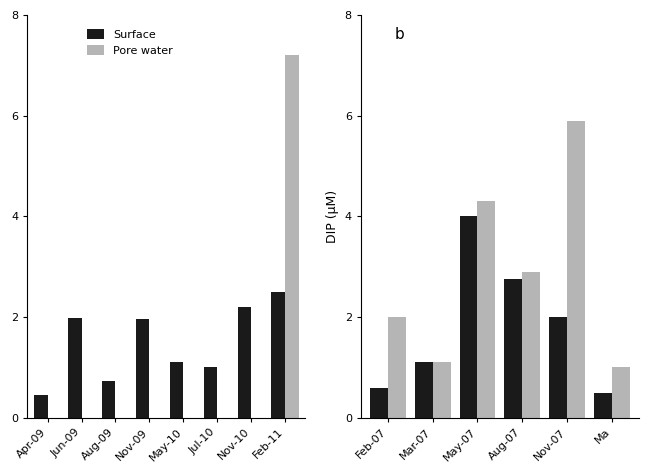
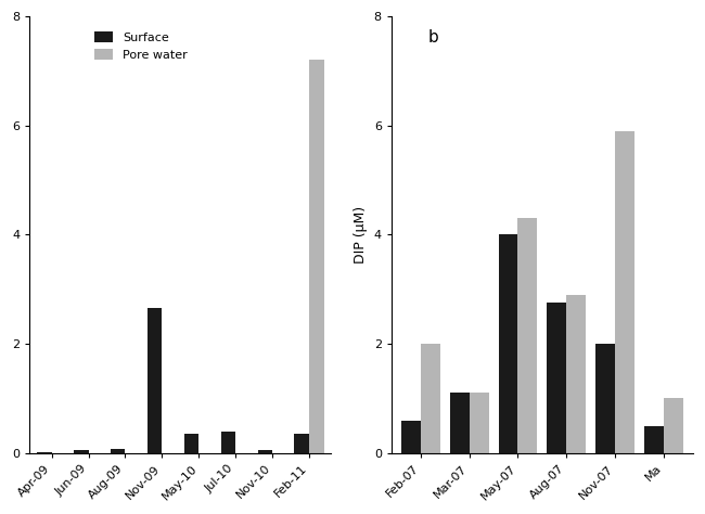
Surface/Apr-09: 0.46 -> 0.02
Surface/Jun-09: 1.98 -> 0.05
Surface/Aug-09: 0.74 -> 0.08
Surface/Nov-09: 1.96 -> 2.65
Surface/May-10: 1.10 -> 0.35
Surface/Jul-10: 1.00 -> 0.40
Surface/Nov-10: 2.20 -> 0.05
Surface/Feb-11: 2.50 -> 0.35
